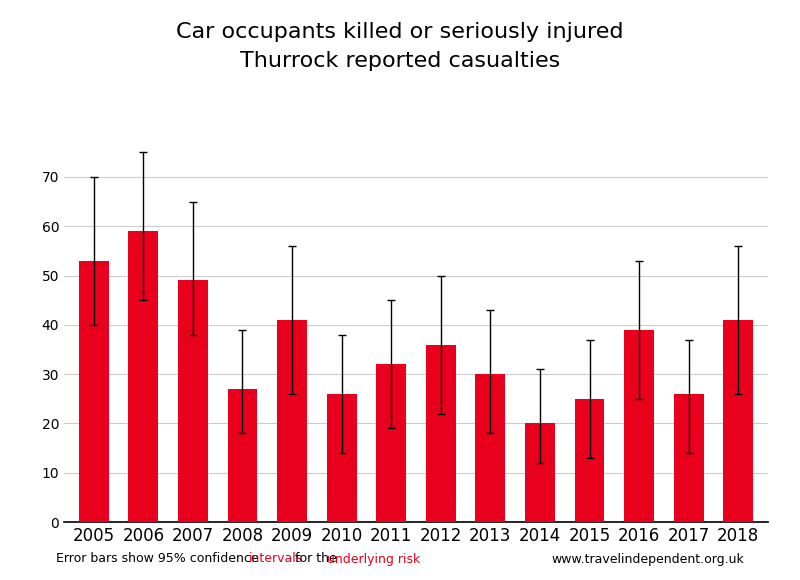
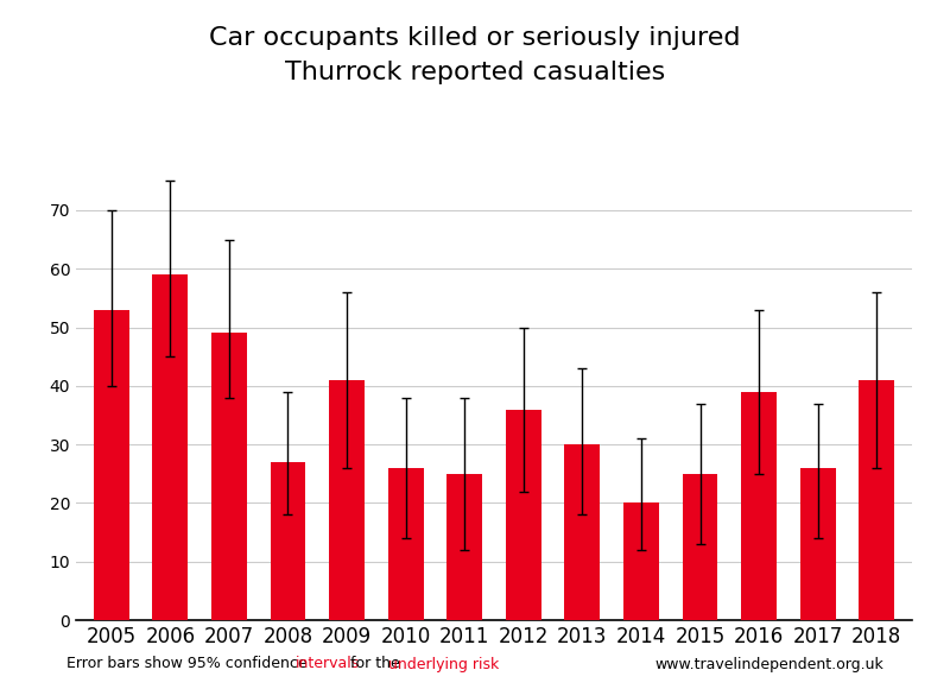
2011: 32 -> 25
